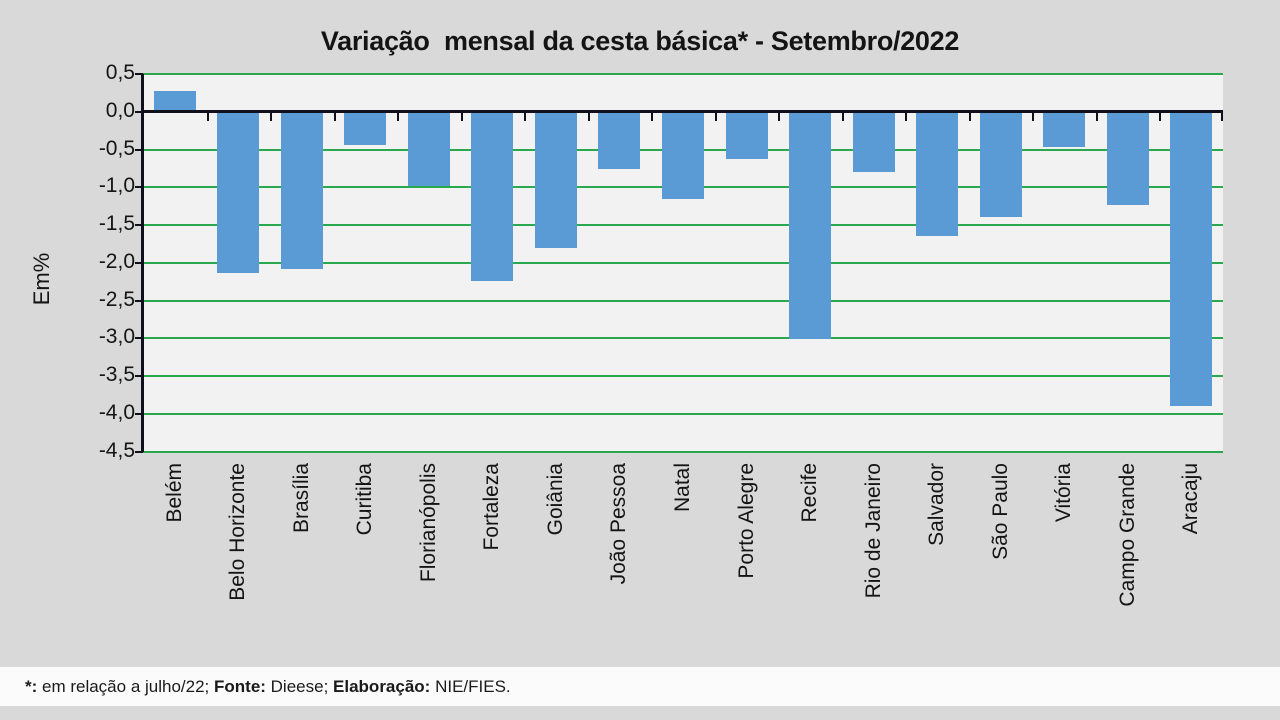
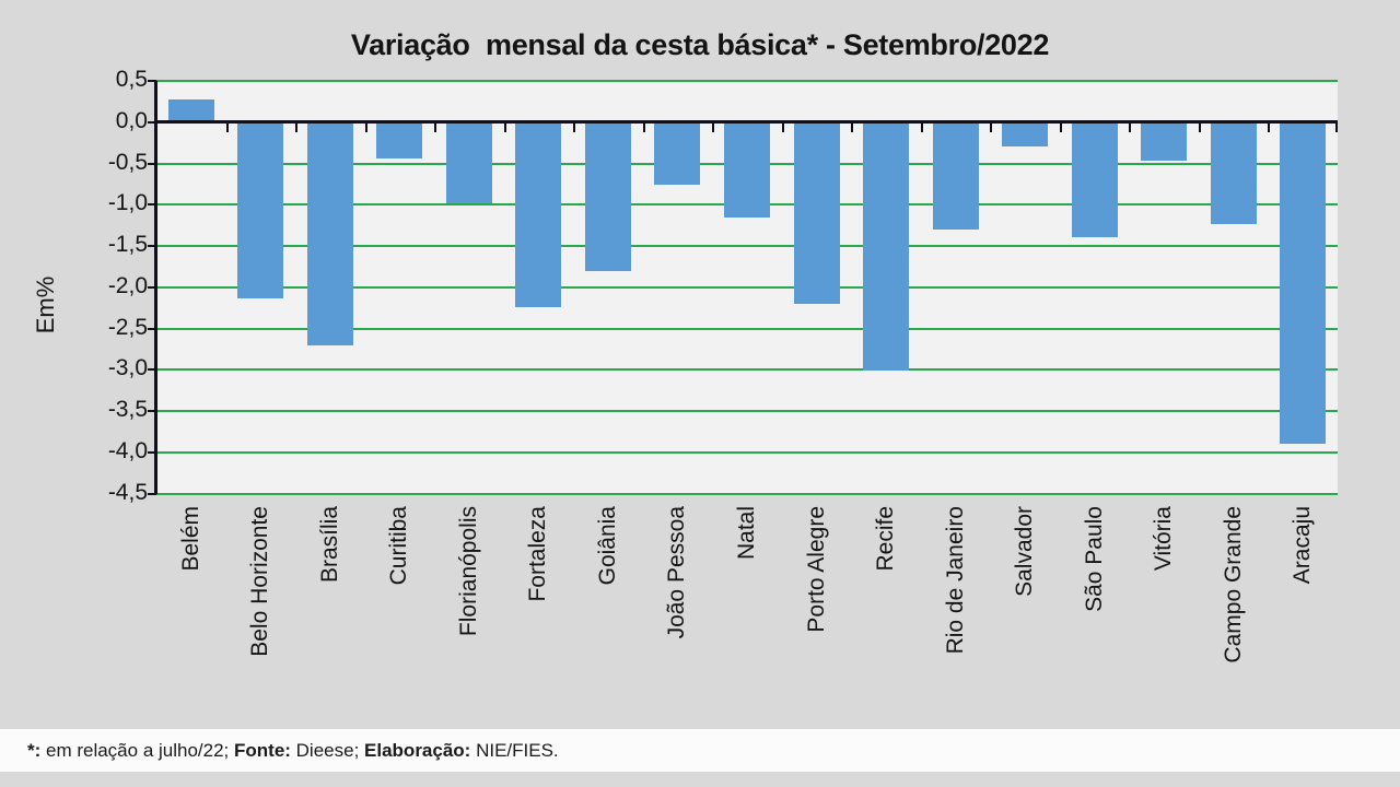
Brasília: -2,1 -> -2,7
Porto Alegre: -0,6 -> -2,2
Rio de Janeiro: -0,8 -> -1,3
Salvador: -1,6 -> -0,3
